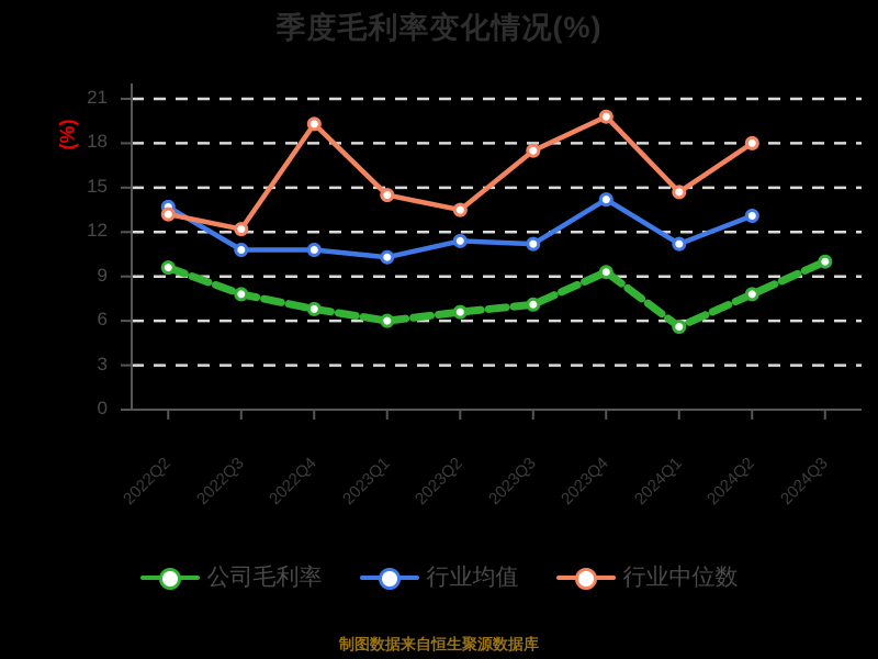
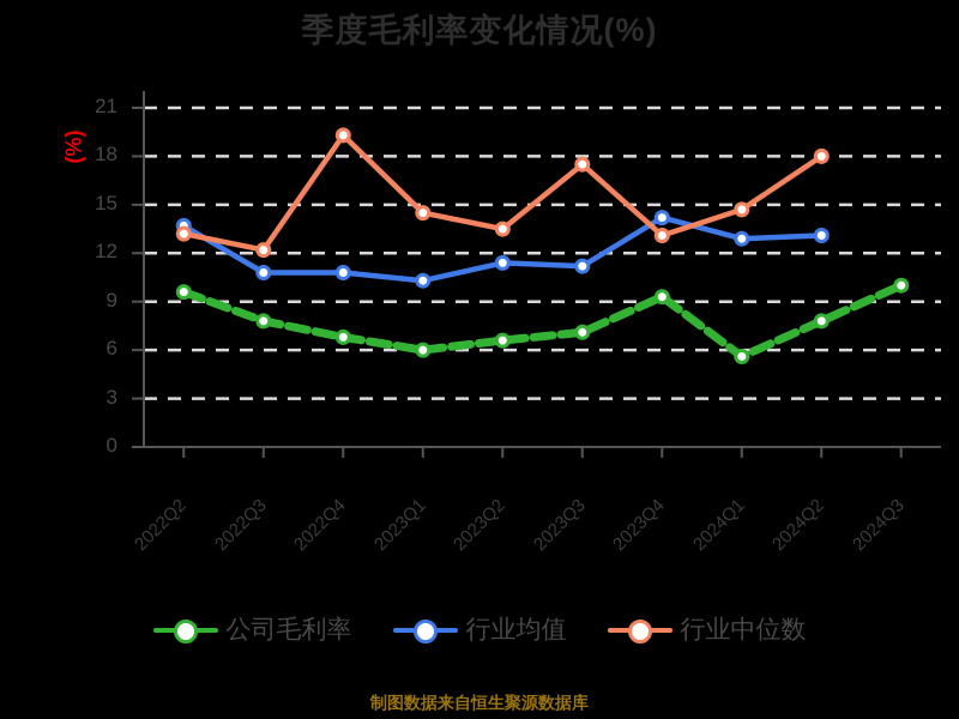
行业中位数/2023Q4: 19.8 -> 13.1
行业均值/2024Q1: 11.2 -> 12.9
